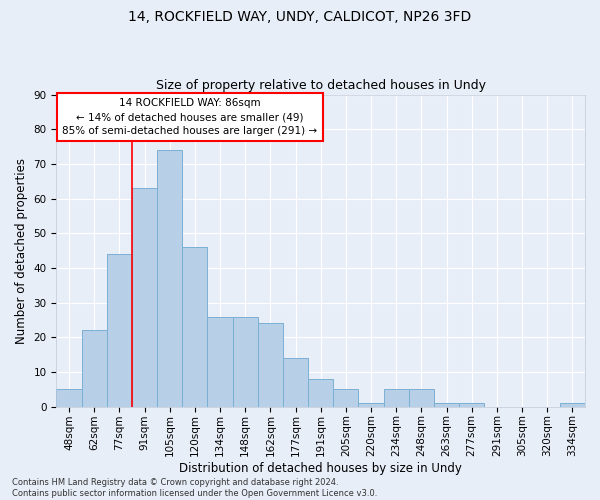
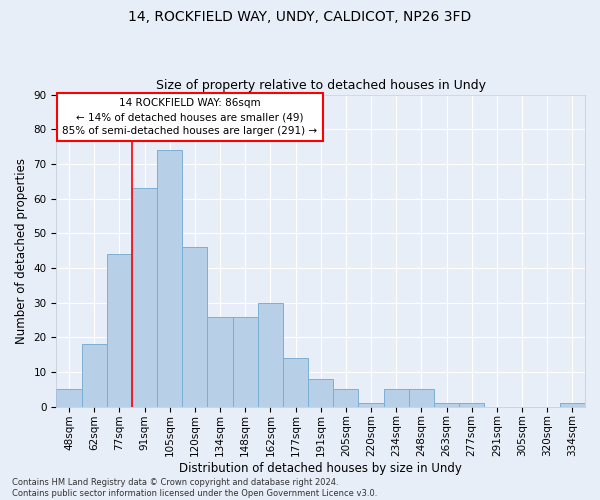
62sqm: 22 -> 18
162sqm: 24 -> 30
